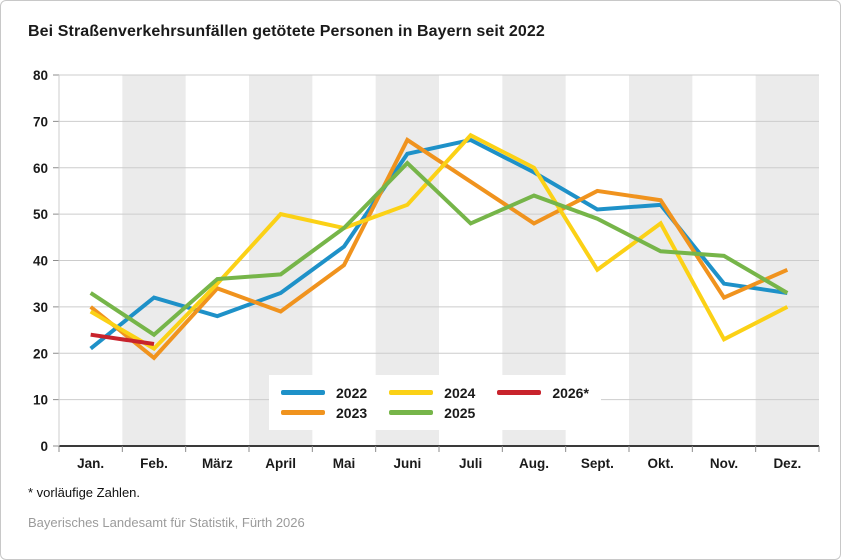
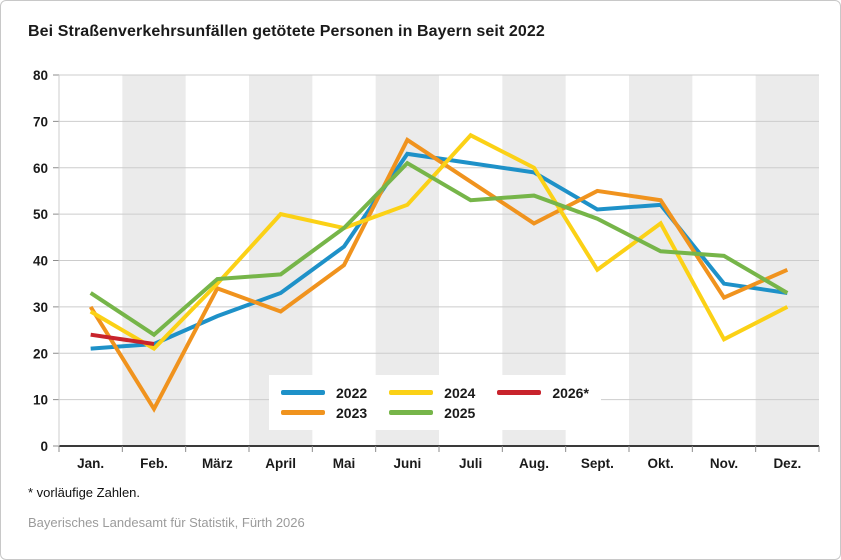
2022/Feb.: 32 -> 22
2023/Feb.: 19 -> 8
2022/Juli: 66 -> 61
2025/Juli: 48 -> 53
